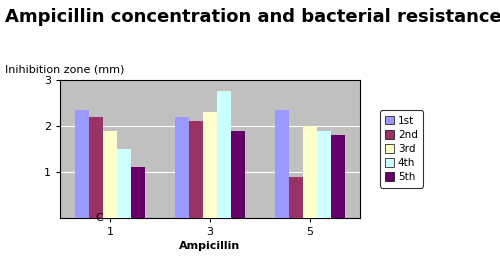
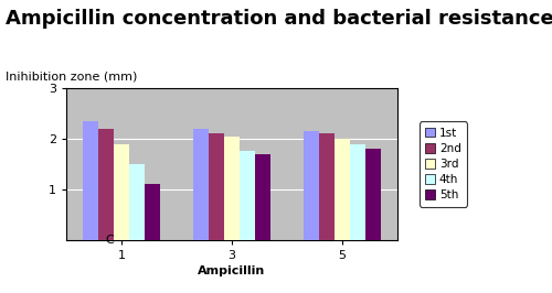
3rd/3: 2.30 -> 2.05
4th/3: 2.75 -> 1.75
5th/3: 1.9 -> 1.7
1st/5: 2.35 -> 2.15
2nd/5: 0.9 -> 2.1
